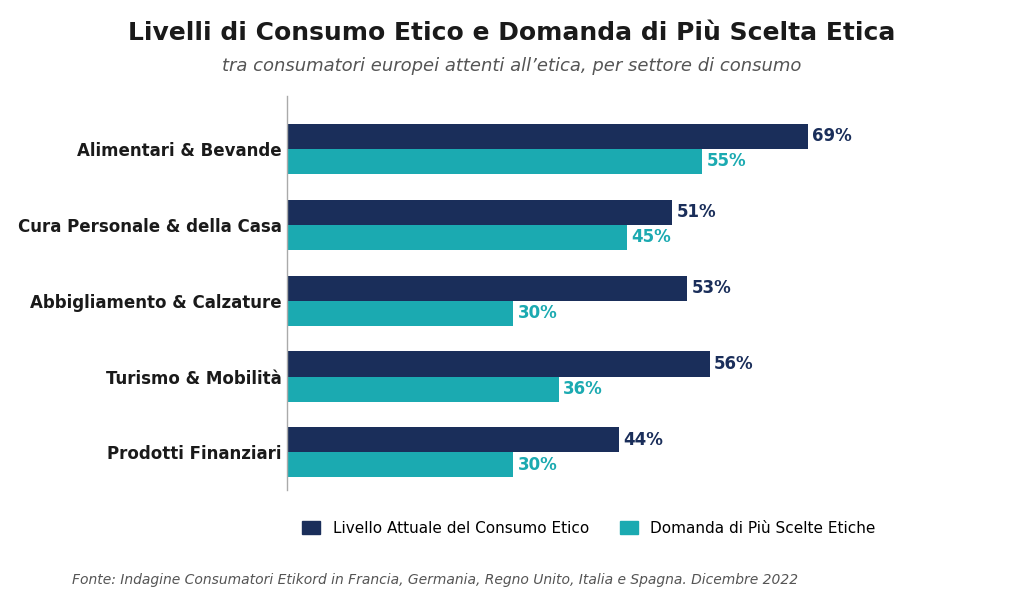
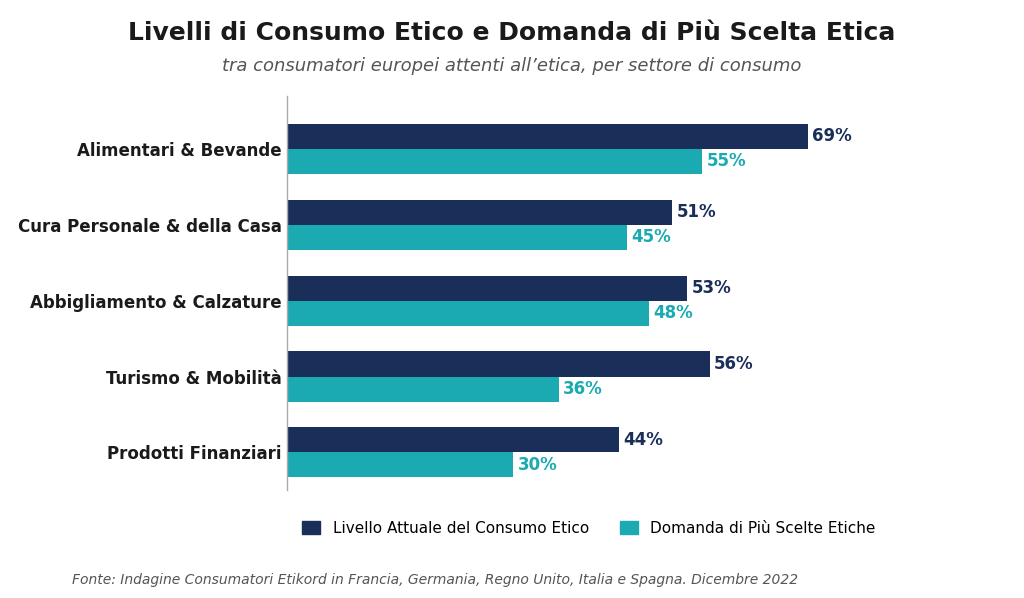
Domanda di Più Scelte Etiche/Abbigliamento & Calzature: 30% -> 48%
